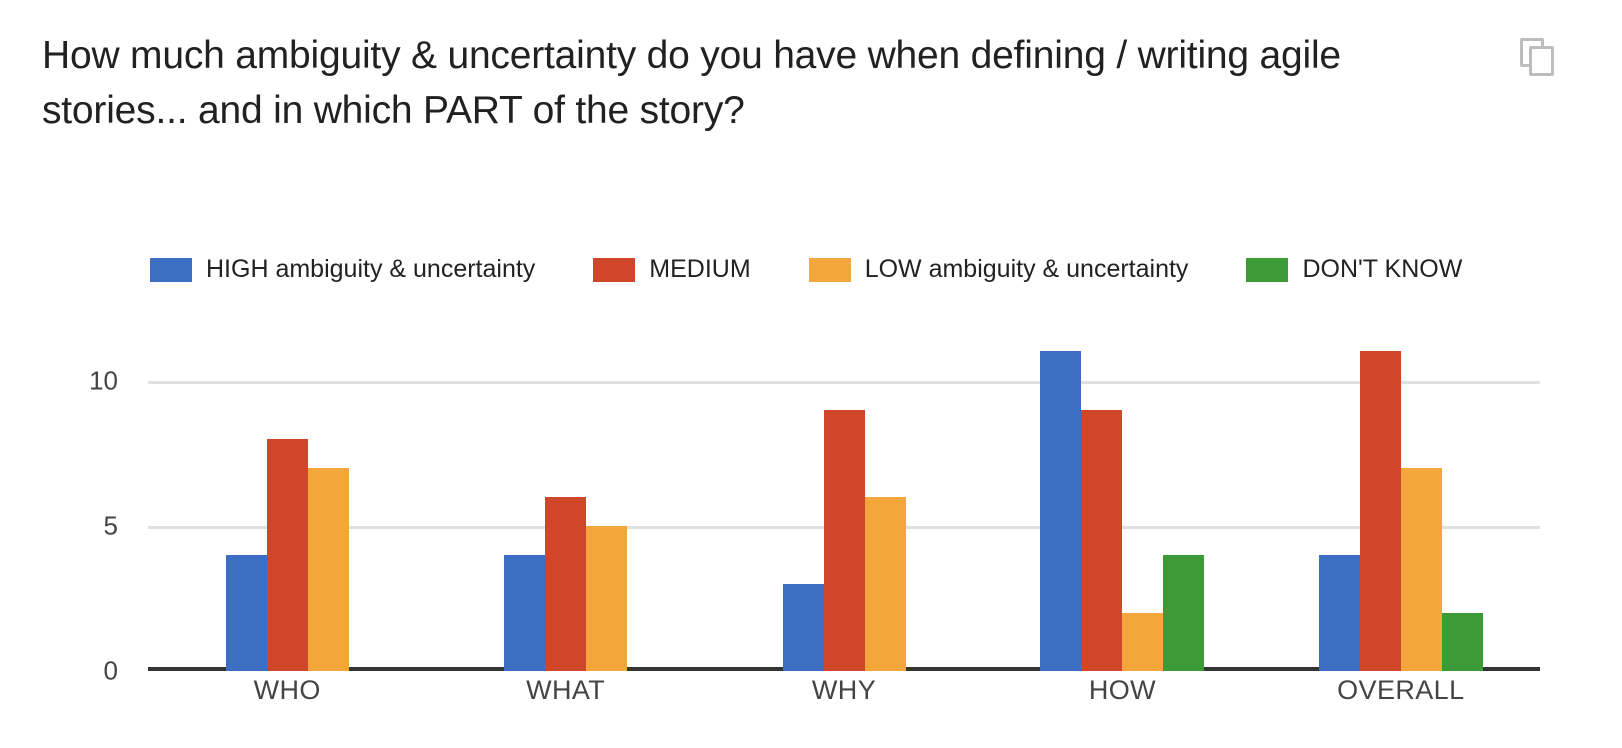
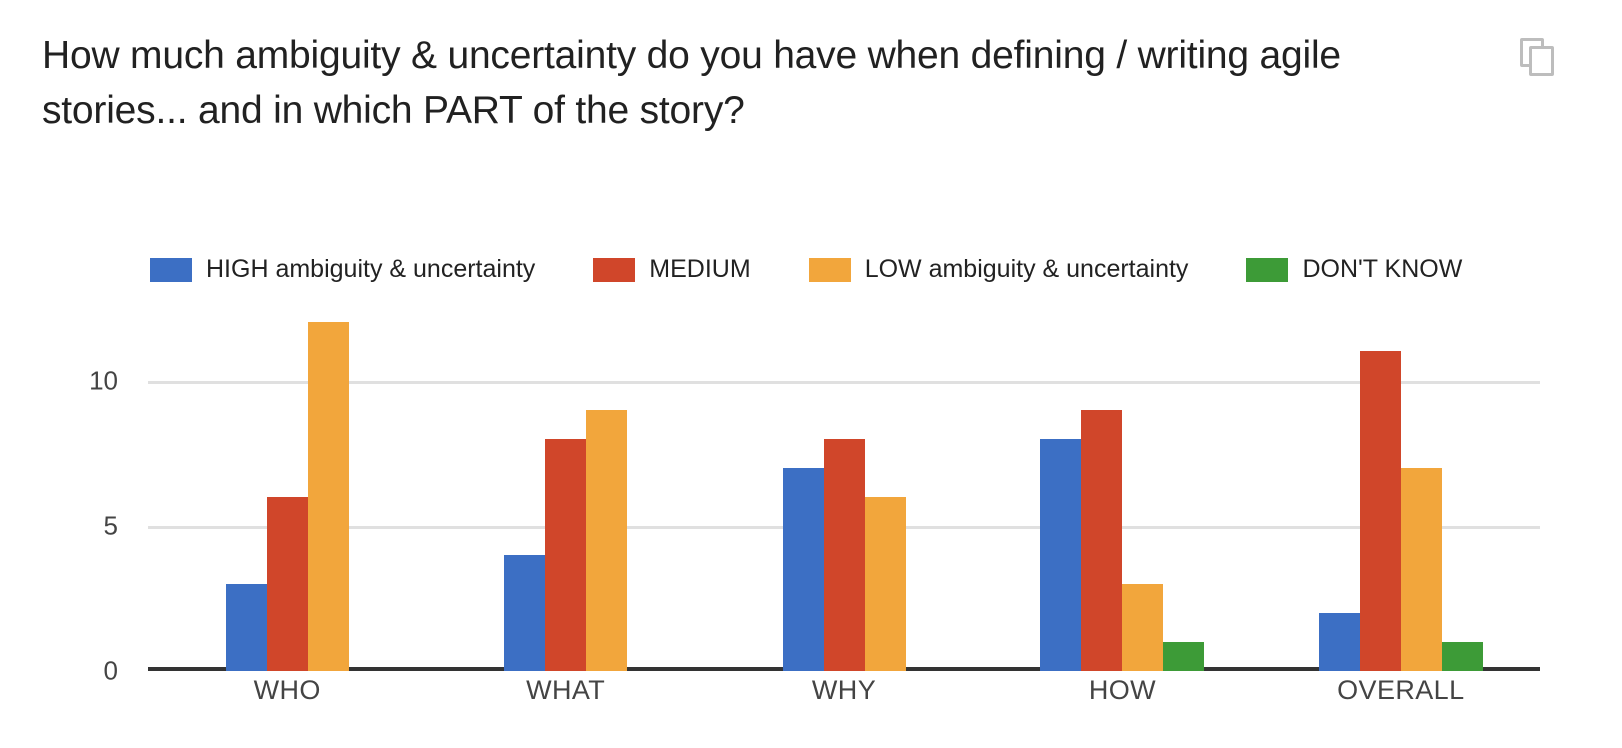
HIGH ambiguity & uncertainty/WHO: 4 -> 3
MEDIUM/WHO: 8 -> 6
LOW ambiguity & uncertainty/WHO: 7 -> 12
MEDIUM/WHAT: 6 -> 8
LOW ambiguity & uncertainty/WHAT: 5 -> 9
HIGH ambiguity & uncertainty/WHY: 3 -> 7
MEDIUM/WHY: 9 -> 8
HIGH ambiguity & uncertainty/HOW: 11 -> 8
LOW ambiguity & uncertainty/HOW: 2 -> 3
DON'T KNOW/HOW: 4 -> 1
HIGH ambiguity & uncertainty/OVERALL: 4 -> 2
DON'T KNOW/OVERALL: 2 -> 1
